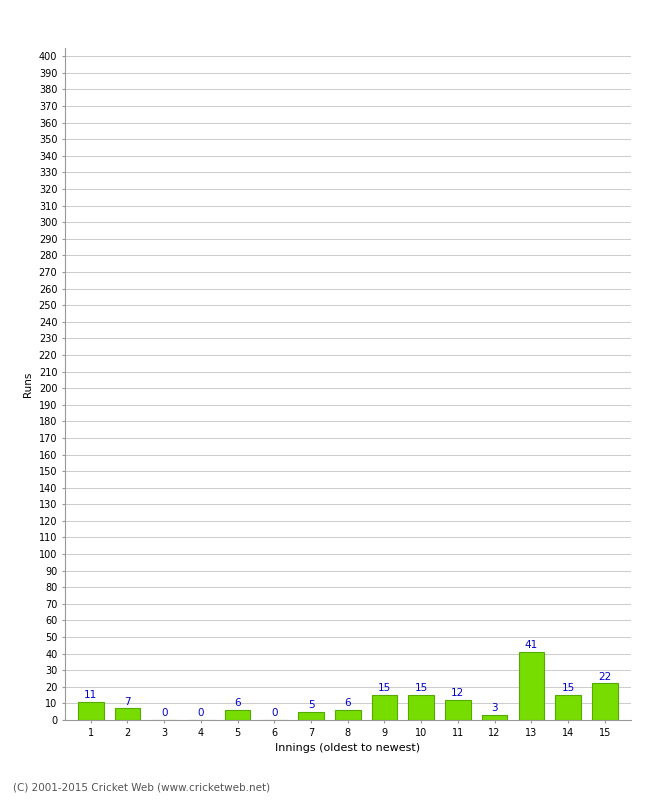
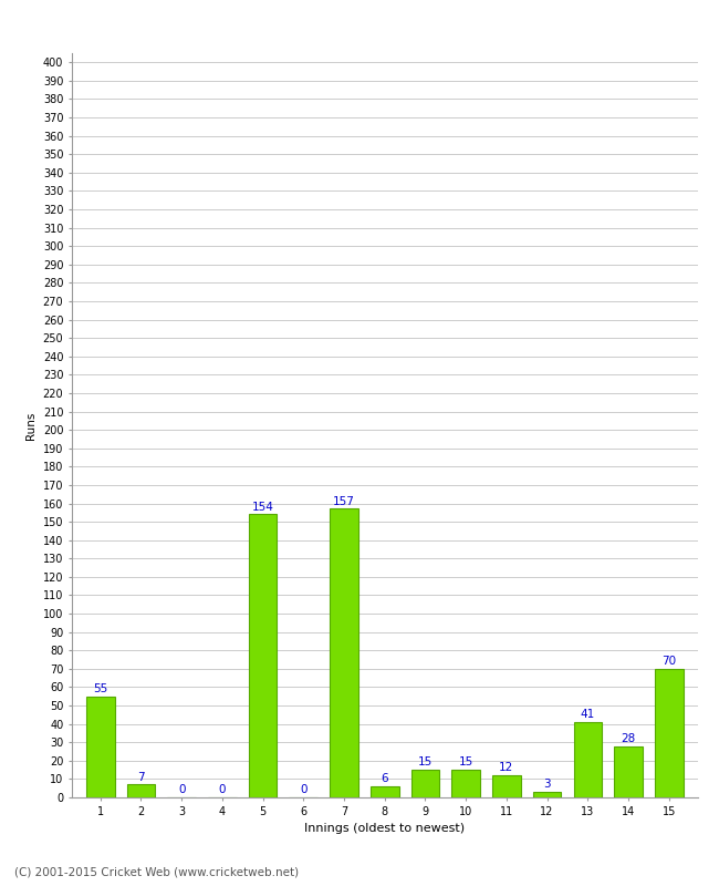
1: 11 -> 55
5: 6 -> 154
7: 5 -> 157
14: 15 -> 28
15: 22 -> 70
